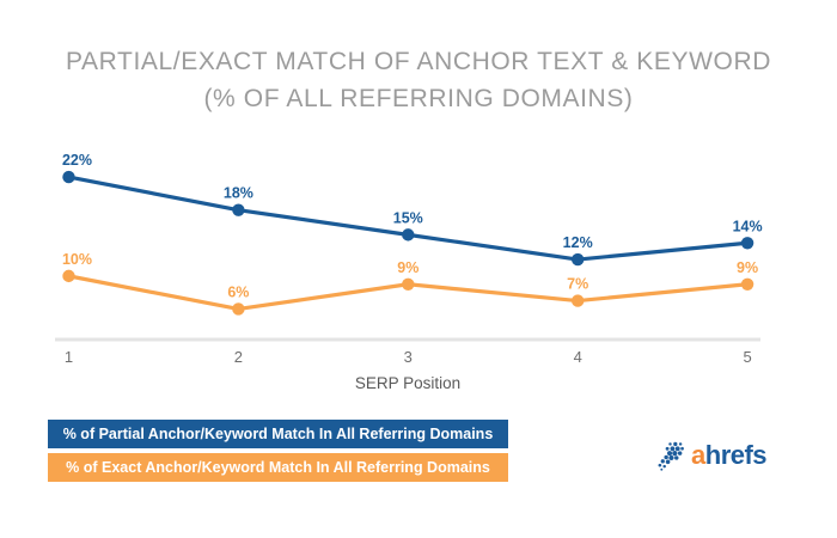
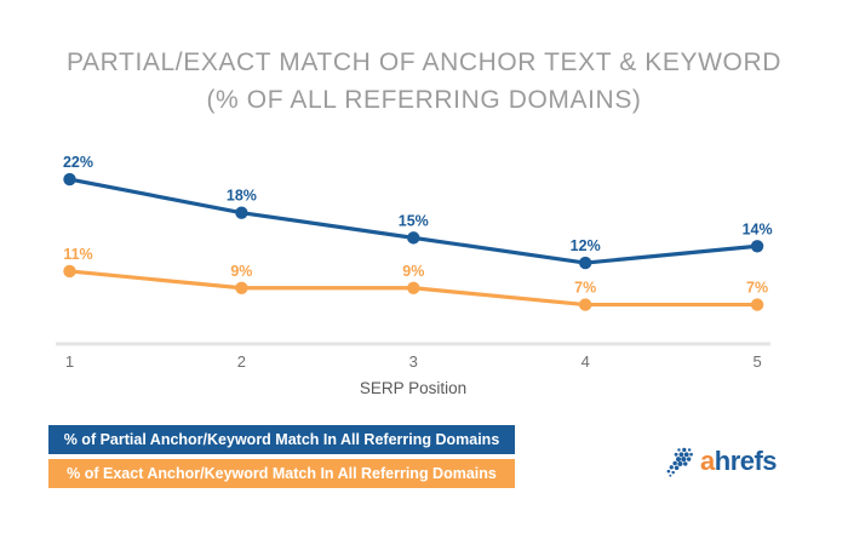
% of Exact Anchor/Keyword Match In All Referring Domains/1: 10% -> 11%
% of Exact Anchor/Keyword Match In All Referring Domains/2: 6% -> 9%
% of Exact Anchor/Keyword Match In All Referring Domains/5: 9% -> 7%
